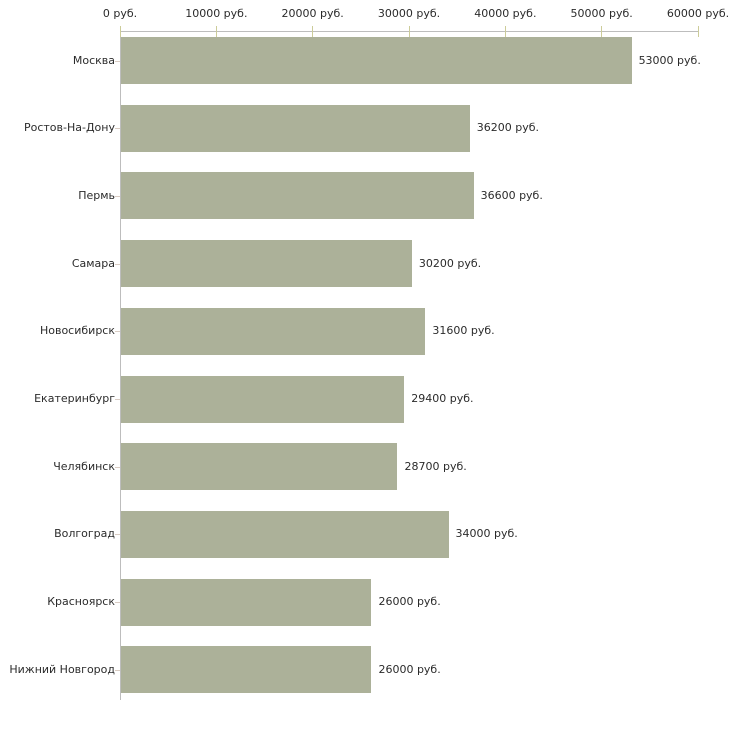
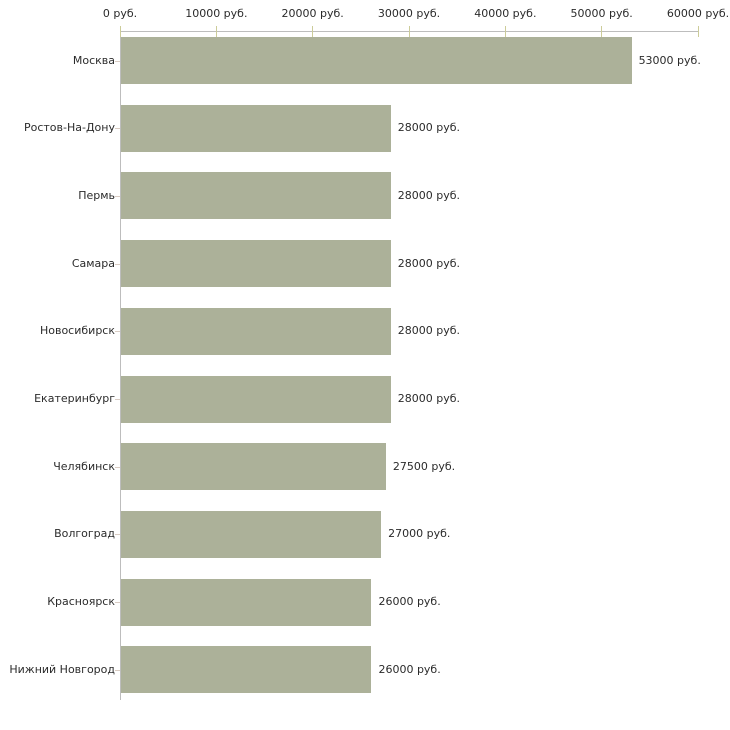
Ростов-На-Дону: 36200 -> 28000
Пермь: 36600 -> 28000
Самара: 30200 -> 28000
Новосибирск: 31600 -> 28000
Екатеринбург: 29400 -> 28000
Челябинск: 28700 -> 27500
Волгоград: 34000 -> 27000
